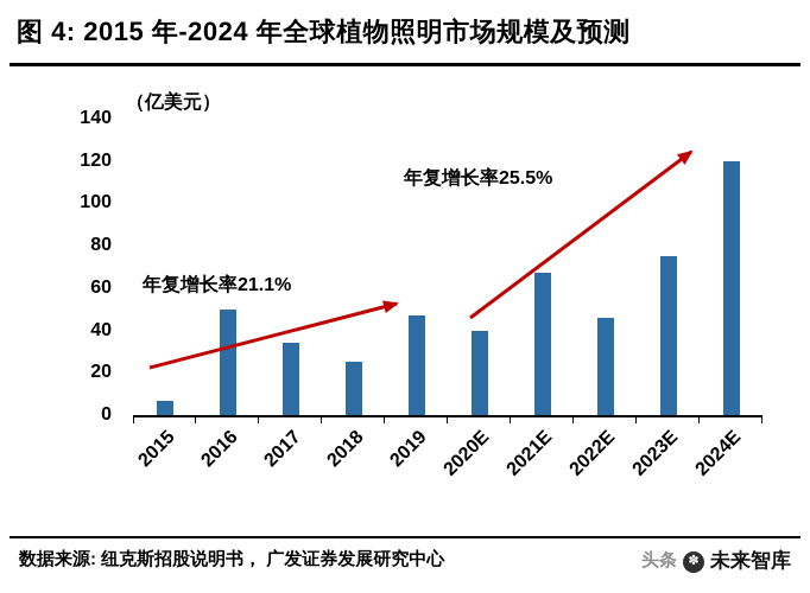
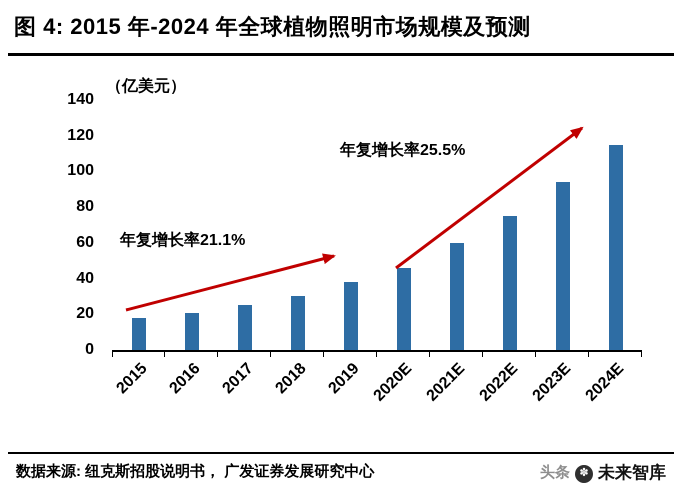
2015: 7 -> 18
2016: 50 -> 21
2017: 34 -> 25
2018: 25 -> 30
2019: 47 -> 38
2020E: 40 -> 46
2021E: 67 -> 60
2022E: 46 -> 75
2023E: 75 -> 94
2024E: 120 -> 115
